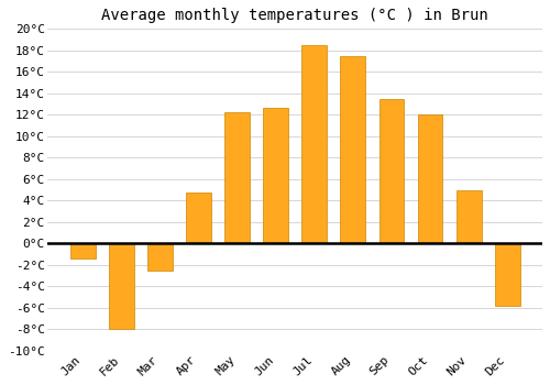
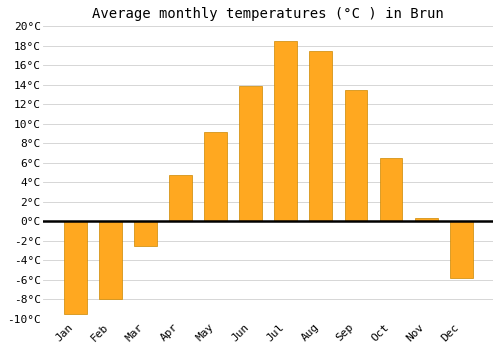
Jan: -1.4°C -> -9.5°C
May: 12.2°C -> 9.2°C
Jun: 12.6°C -> 13.9°C
Oct: 12.0°C -> 6.5°C
Nov: 5.0°C -> 0.3°C
